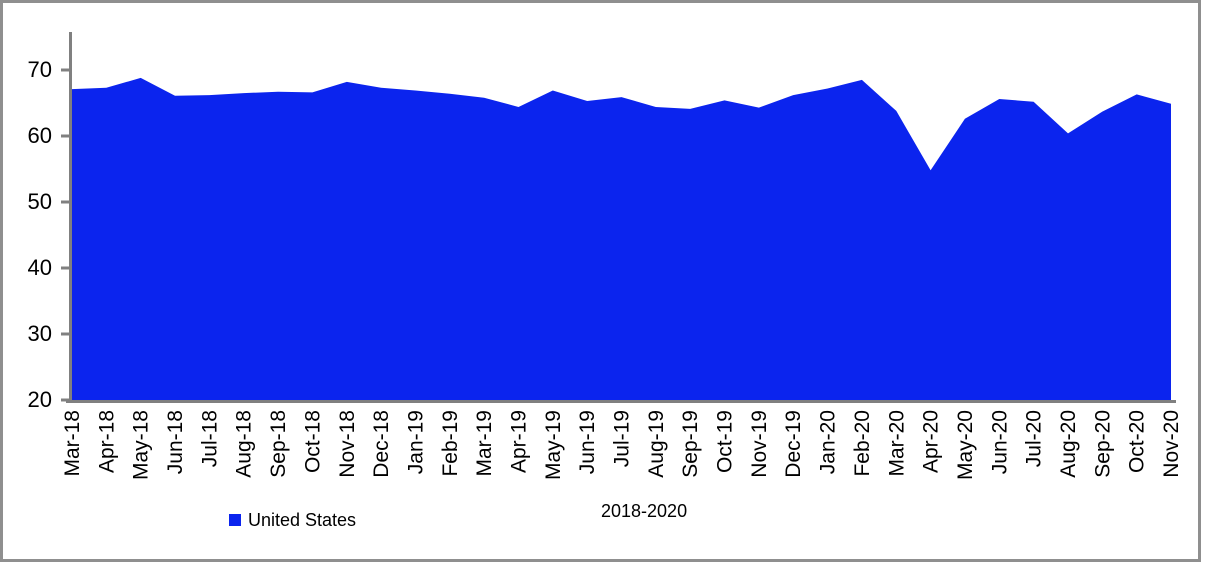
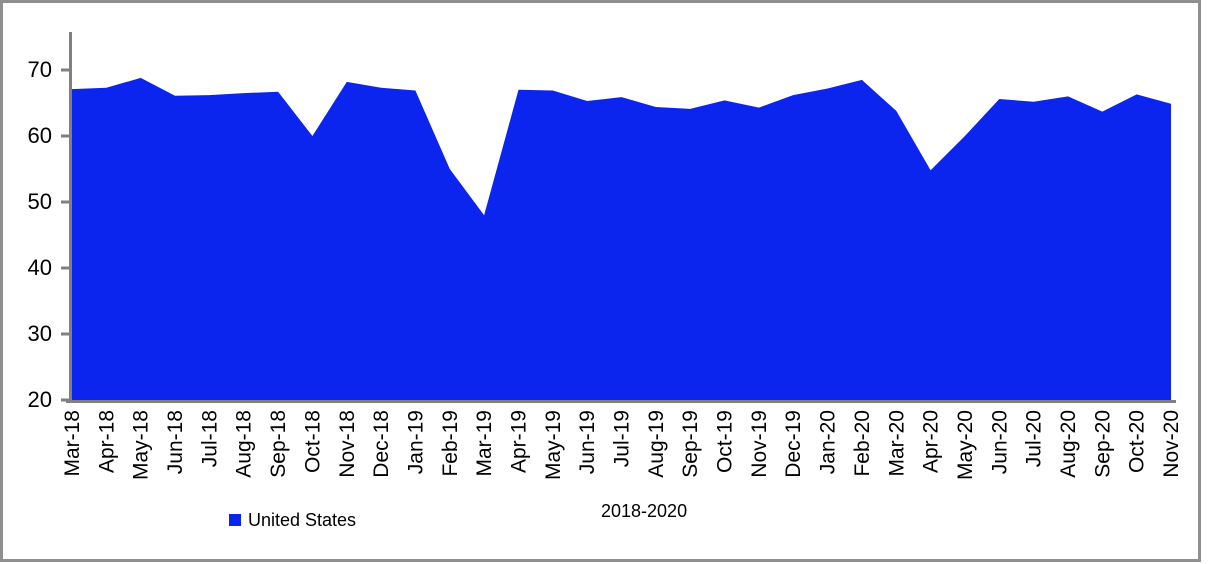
Oct-18: 67 -> 60
Feb-19: 66 -> 55
Mar-19: 66 -> 48
Apr-19: 64 -> 67
May-20: 63 -> 60
Aug-20: 60 -> 66
